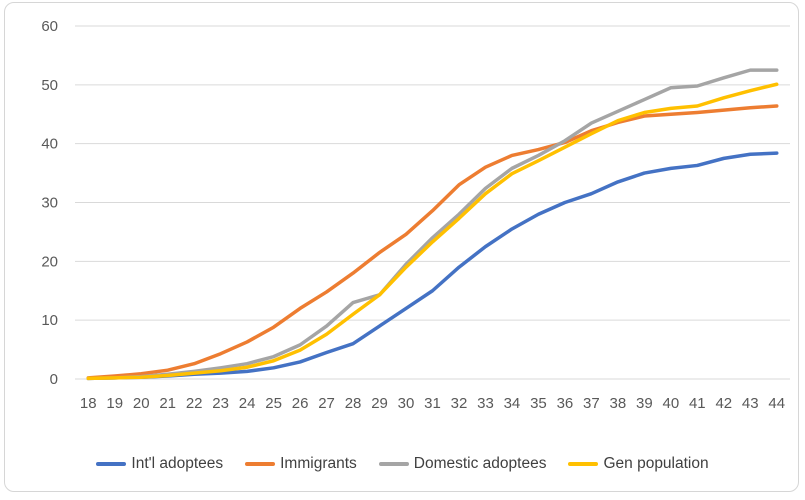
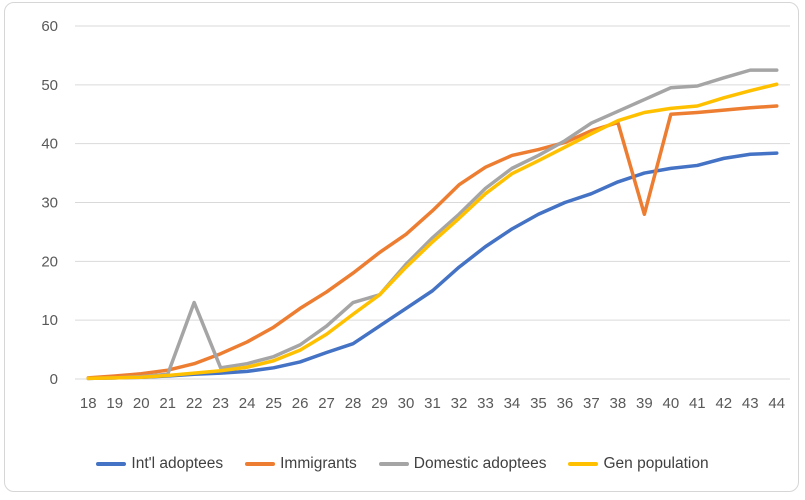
Domestic adoptees/22: 1 -> 13
Immigrants/39: 45 -> 28
